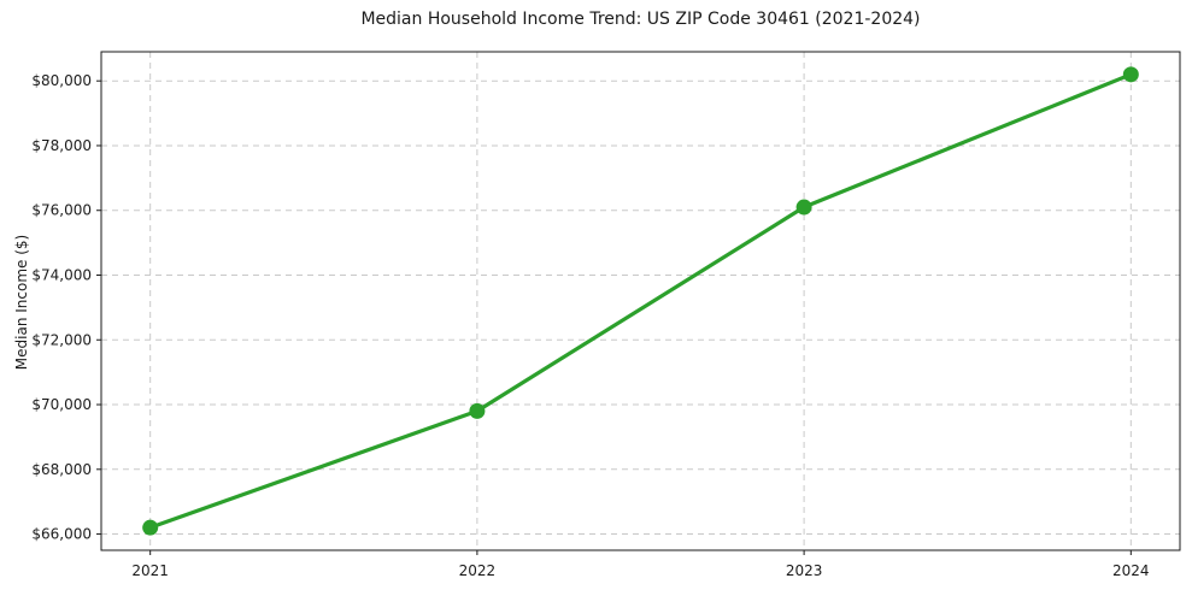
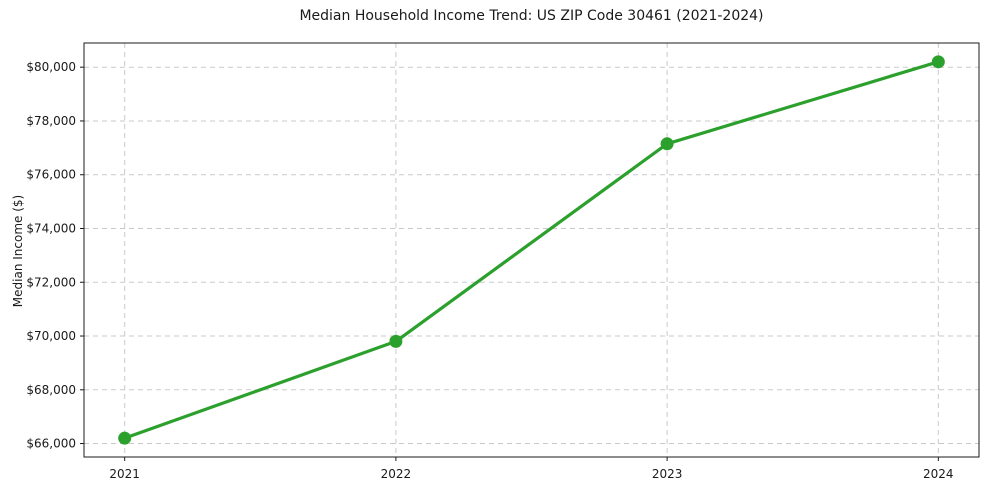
2023: $76100 -> $77200
